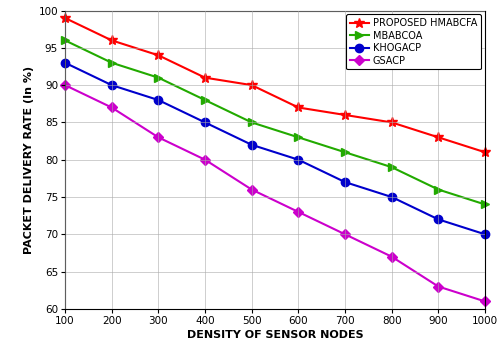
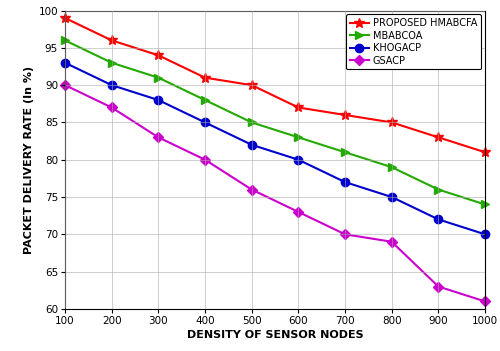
GSACP/800: 67 -> 69
